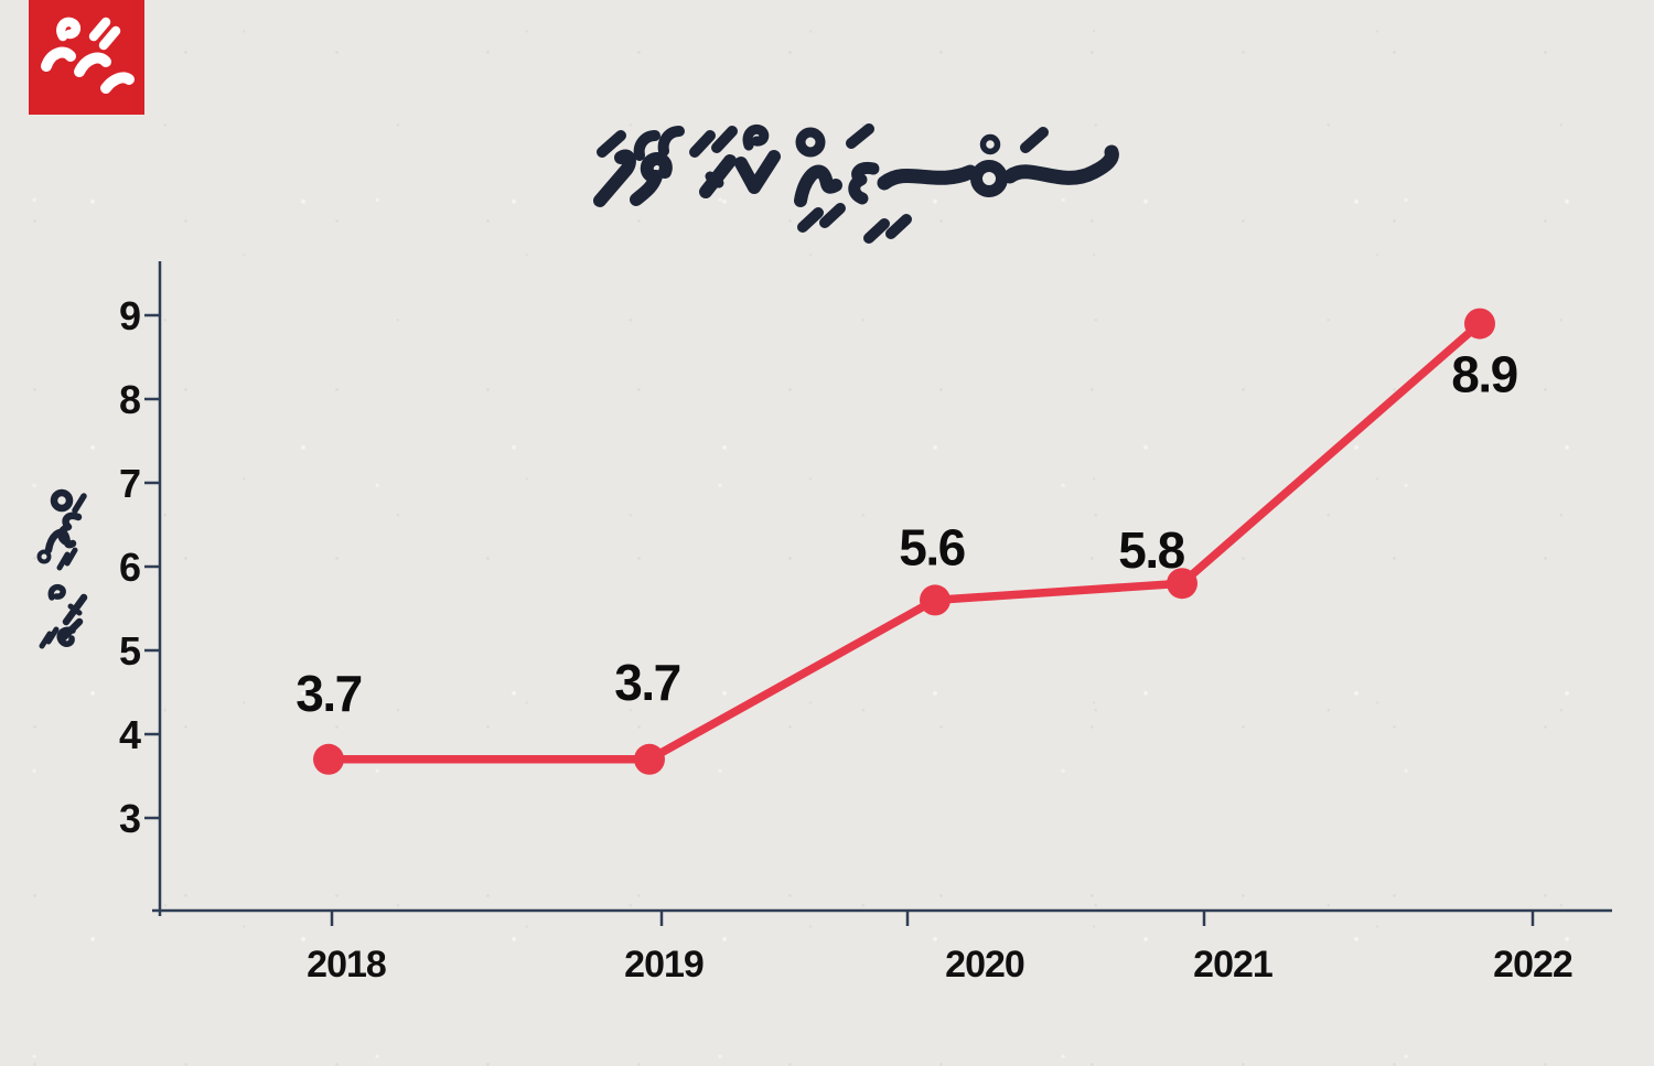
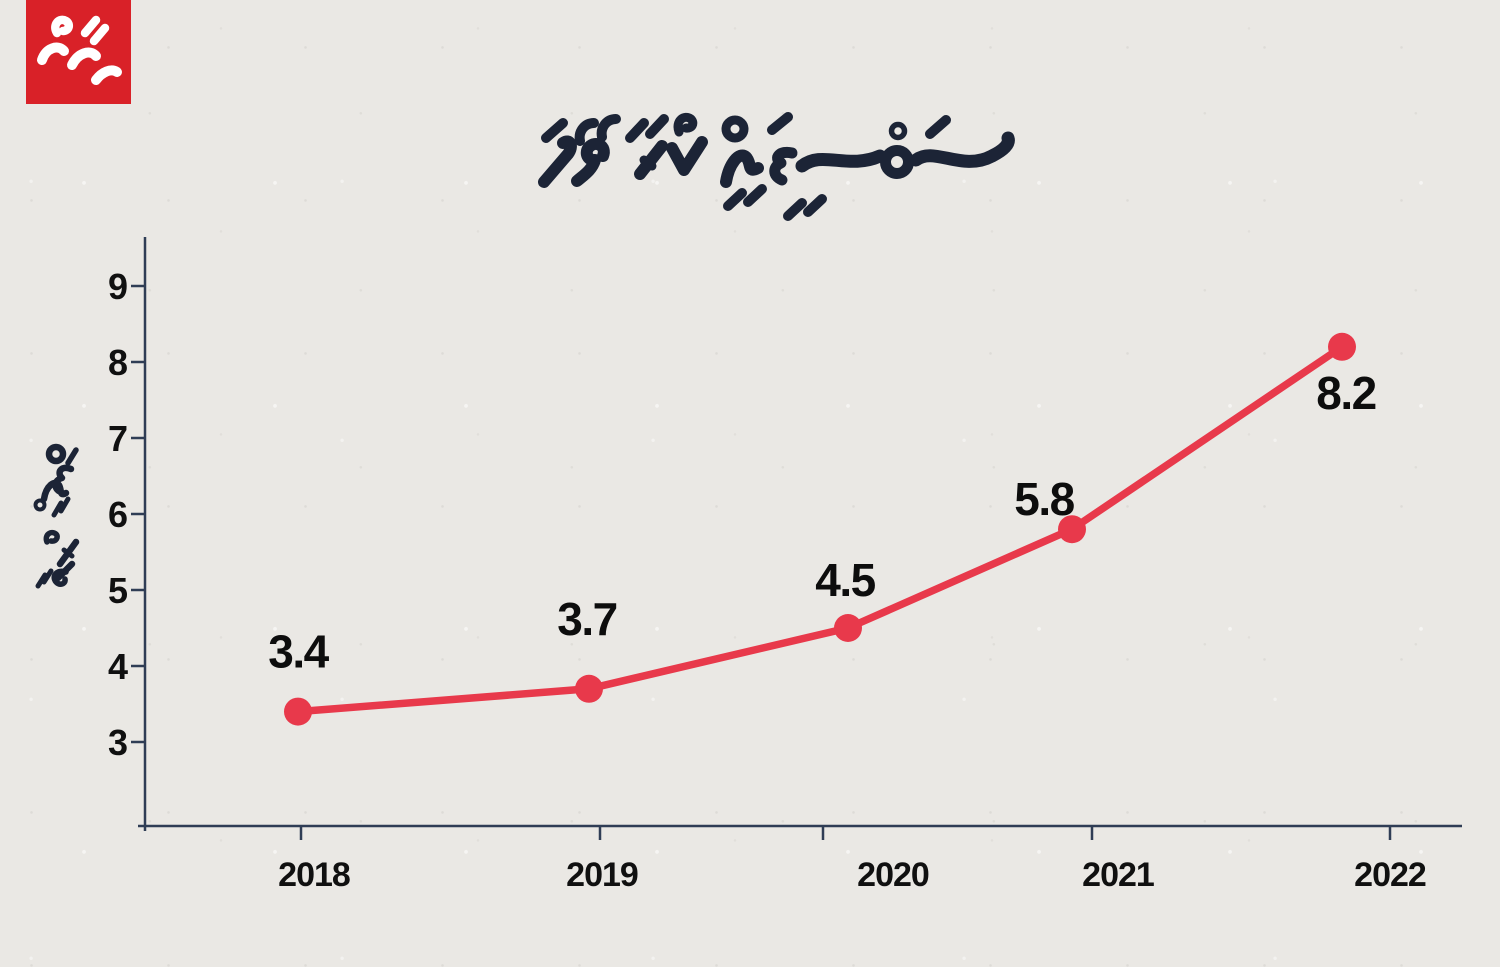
2018: 3.7 -> 3.4
2020: 5.6 -> 4.5
2022: 8.9 -> 8.2
